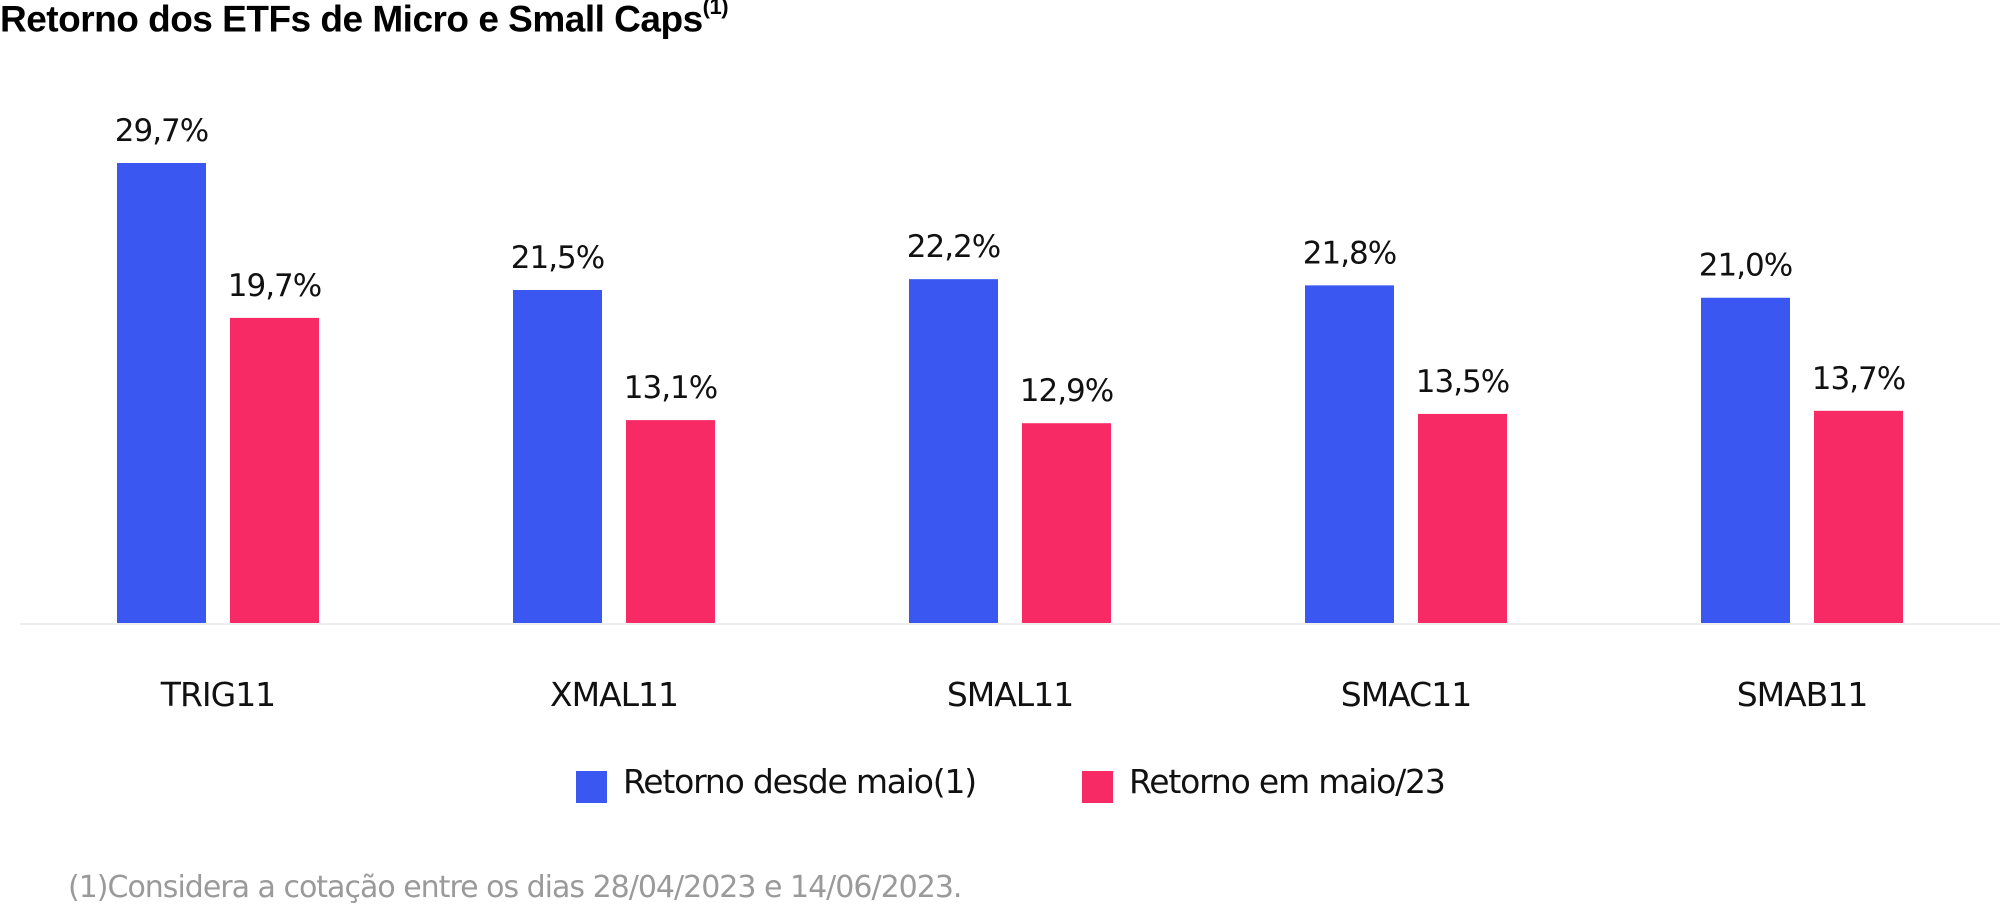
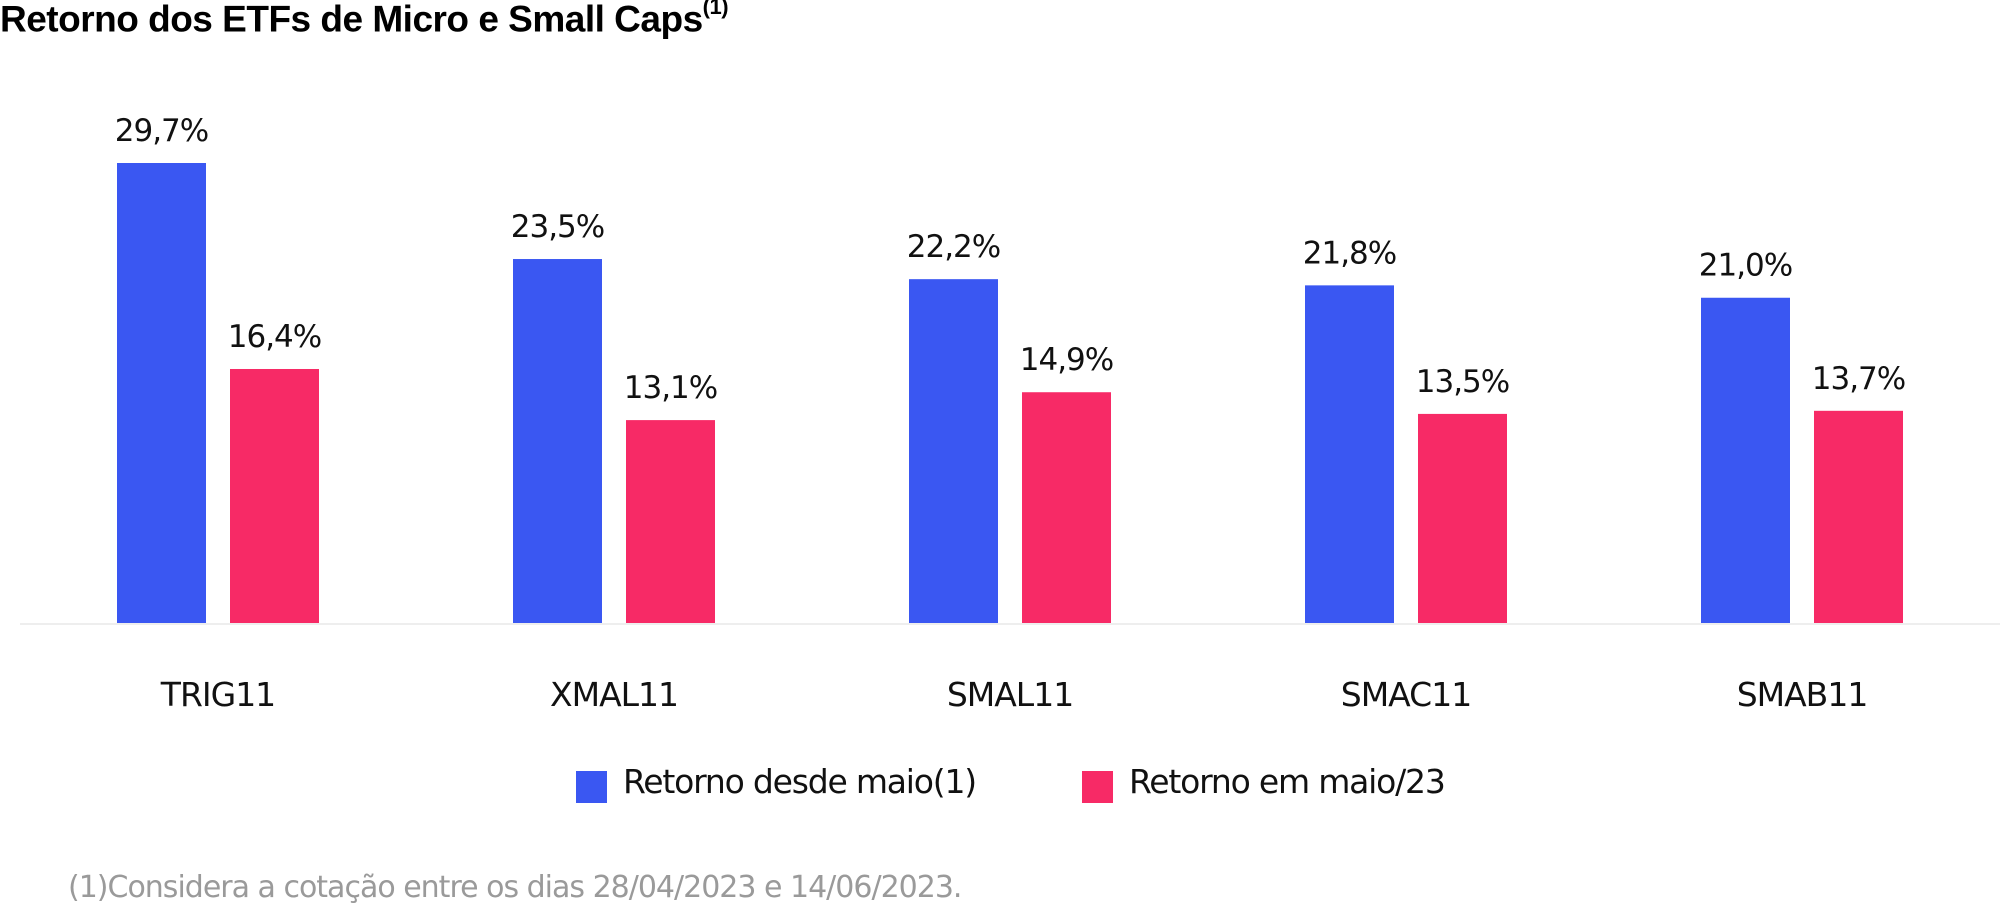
Retorno em maio/23/TRIG11: 19,7% -> 16,4%
Retorno desde maio(1)/XMAL11: 21,5% -> 23,5%
Retorno em maio/23/SMAL11: 12,9% -> 14,9%
